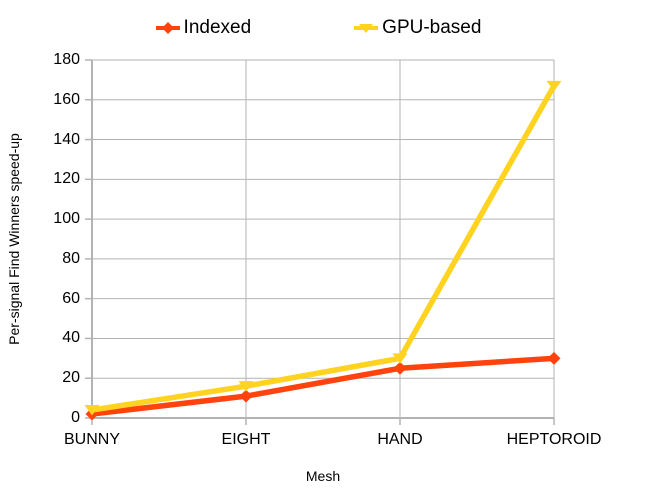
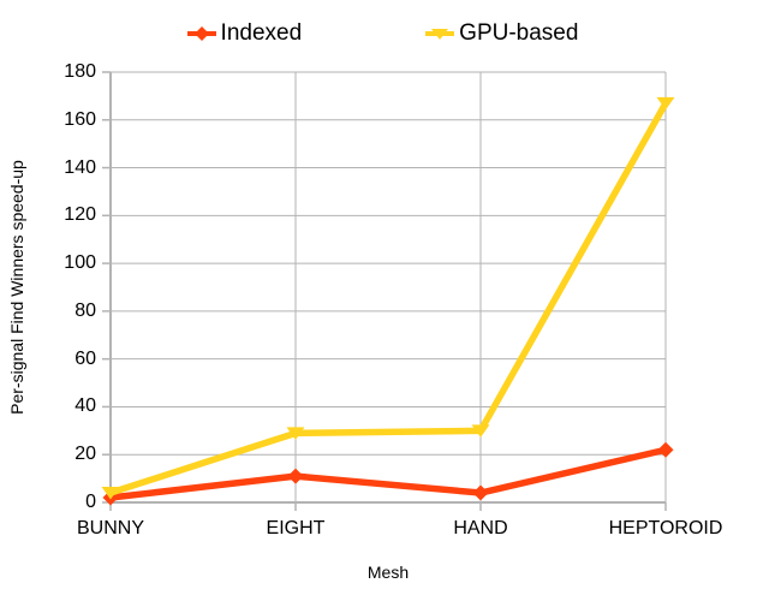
GPU-based/EIGHT: 16 -> 29
Indexed/HAND: 25 -> 4
Indexed/HEPTOROID: 30 -> 22
